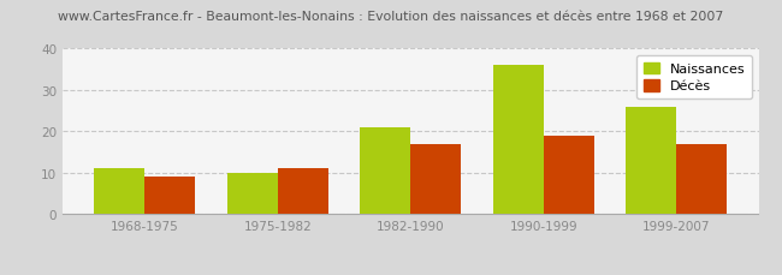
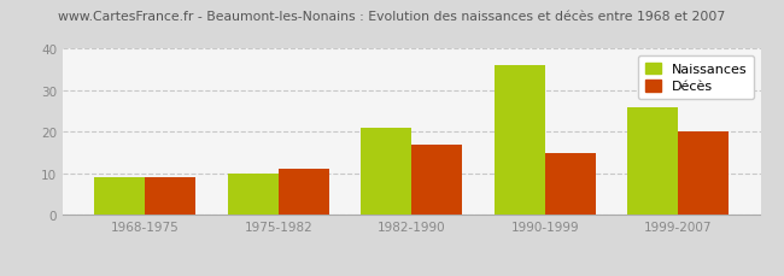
Naissances/1968-1975: 11 -> 9
Décès/1990-1999: 19 -> 15
Décès/1999-2007: 17 -> 20
